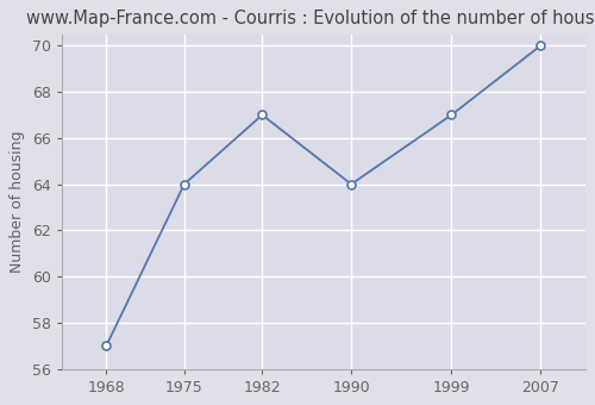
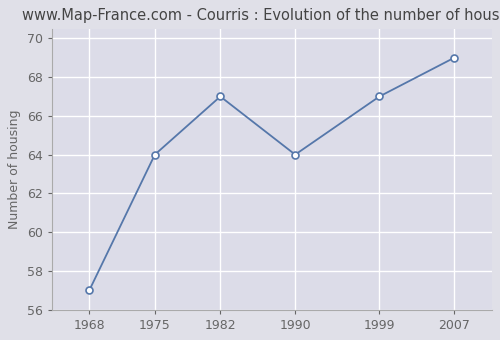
2007: 70 -> 69
